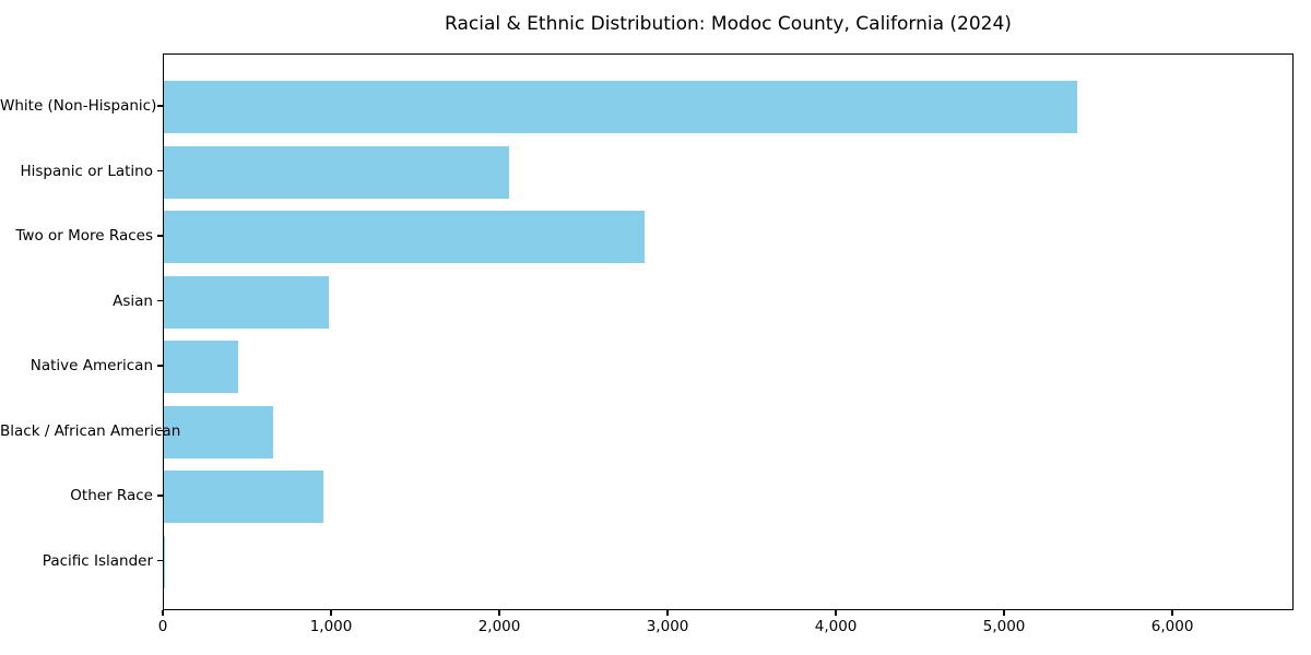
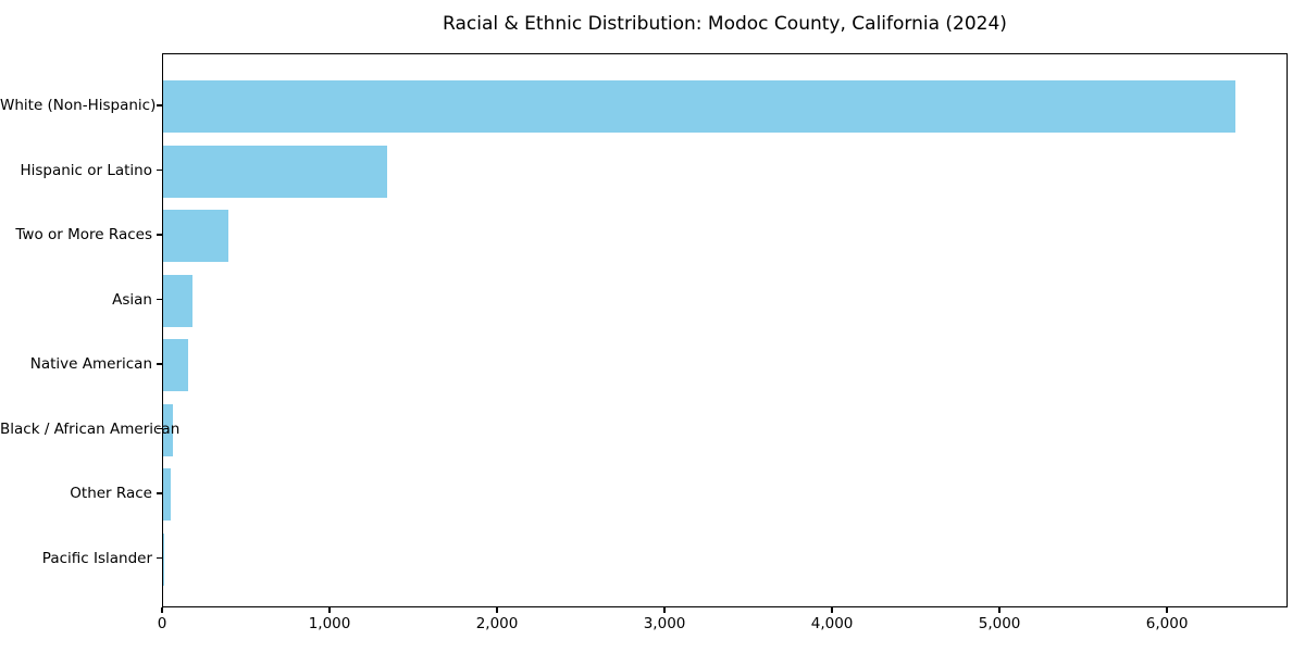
White (Non-Hispanic): 5430 -> 6400
Hispanic or Latino: 2050 -> 1340
Two or More Races: 2860 -> 390
Asian: 980 -> 180
Native American: 440 -> 150
Black / African American: 650 -> 60
Other Race: 950 -> 40
